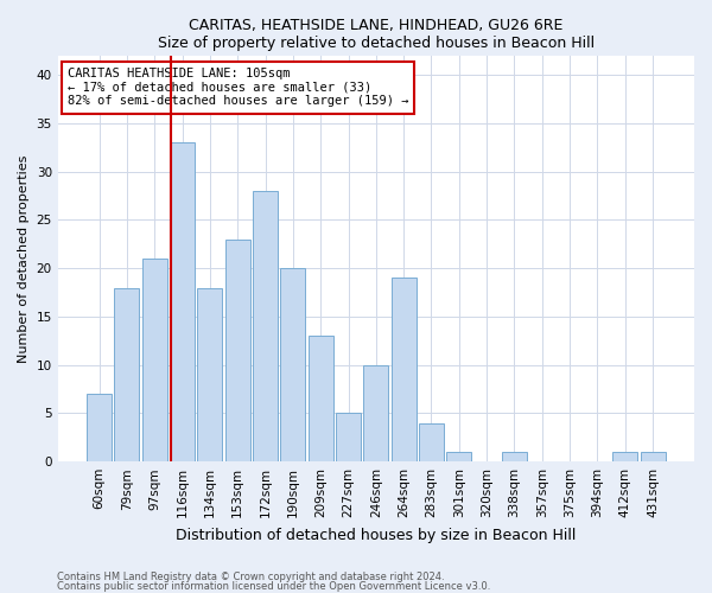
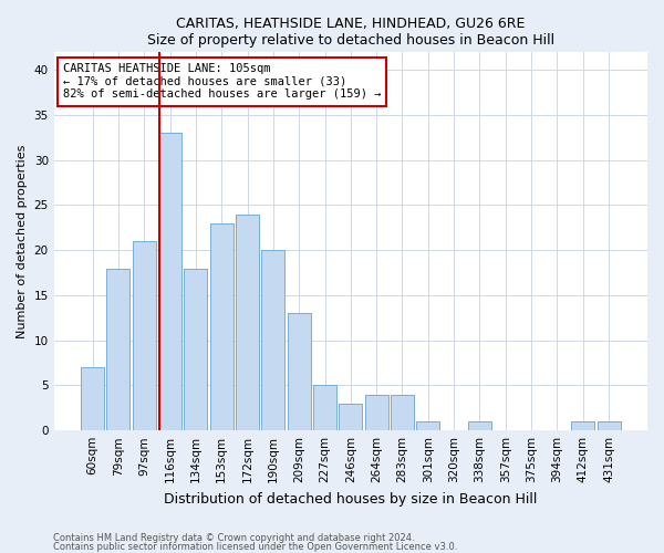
172sqm: 28 -> 24
246sqm: 10 -> 3
264sqm: 19 -> 4
